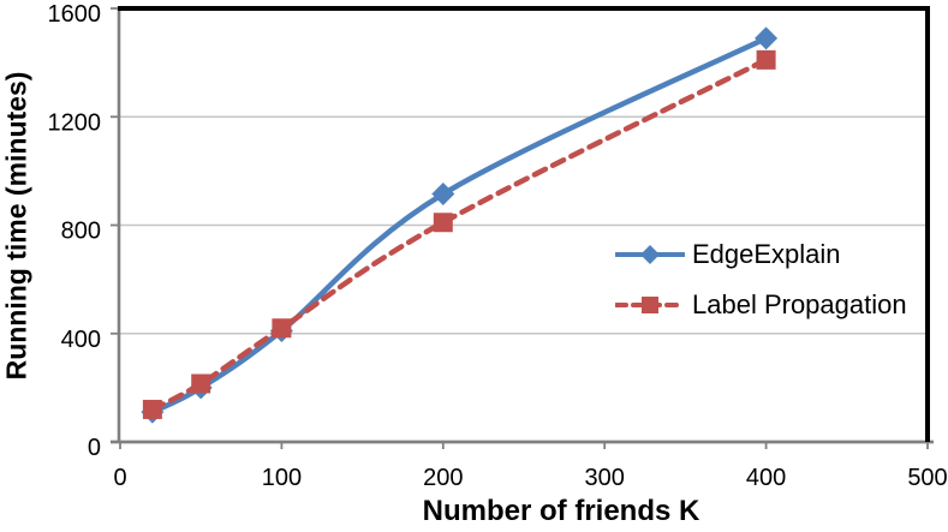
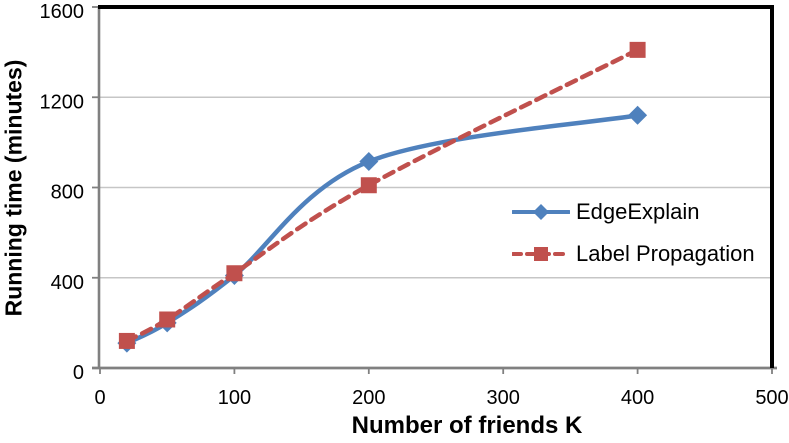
EdgeExplain/400: 1490 -> 1120
